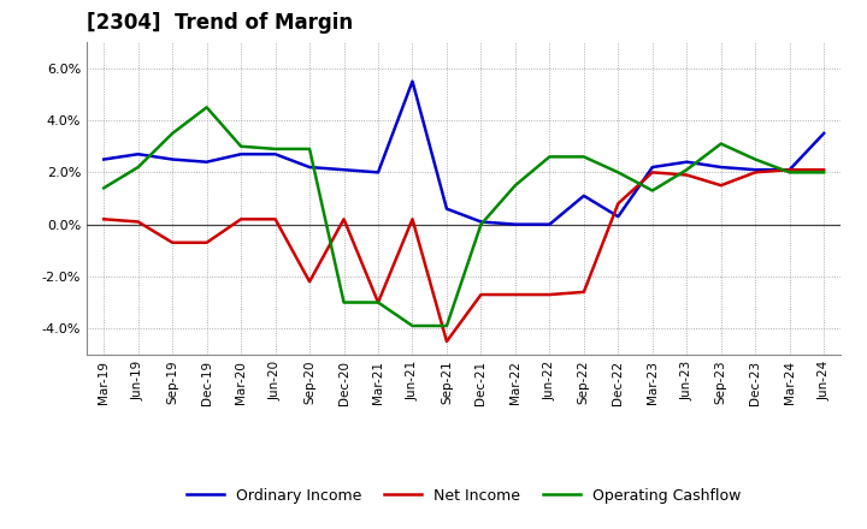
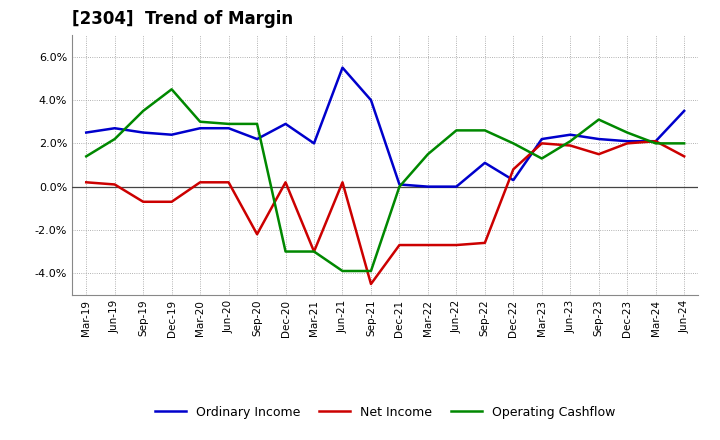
Ordinary Income/Dec-20: 2.1% -> 2.9%
Ordinary Income/Sep-21: 0.6% -> 4.0%
Net Income/Jun-24: 2.1% -> 1.4%
